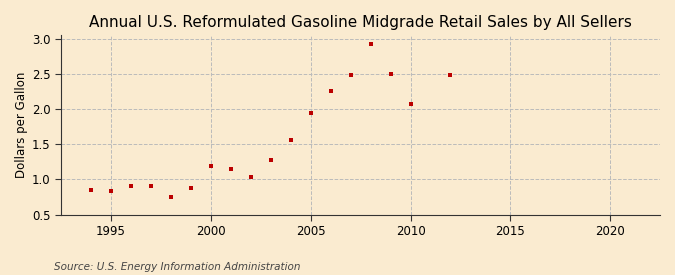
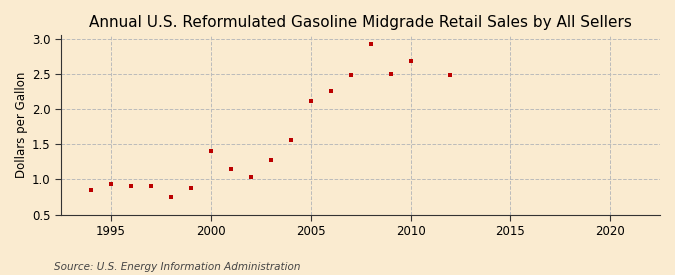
1995: 0.83 -> 0.94
2000: 1.20 -> 1.40
2005: 1.94 -> 2.12
2010: 2.07 -> 2.68
